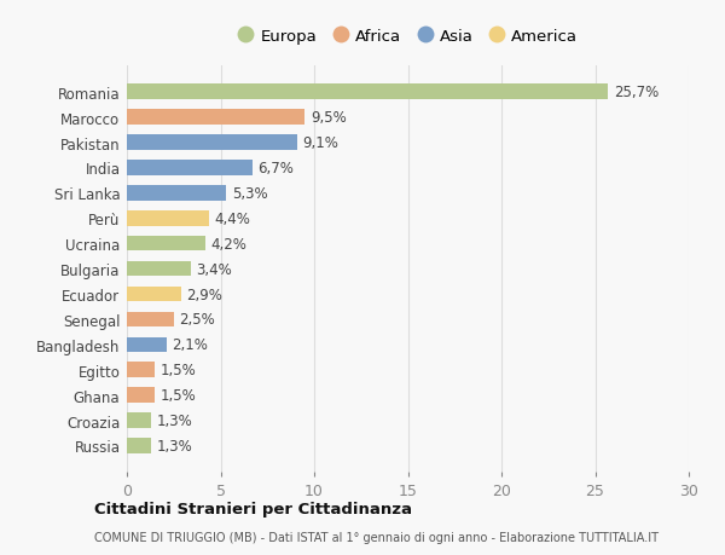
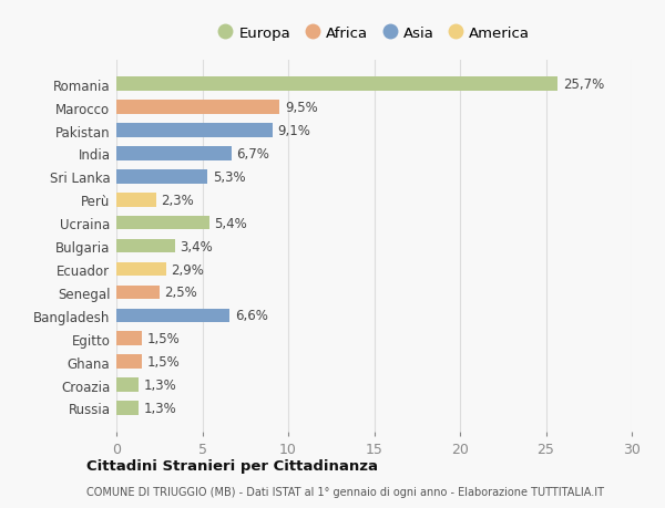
Perù: 4,4% -> 2,3%
Ucraina: 4,2% -> 5,4%
Bangladesh: 2,1% -> 6,6%
